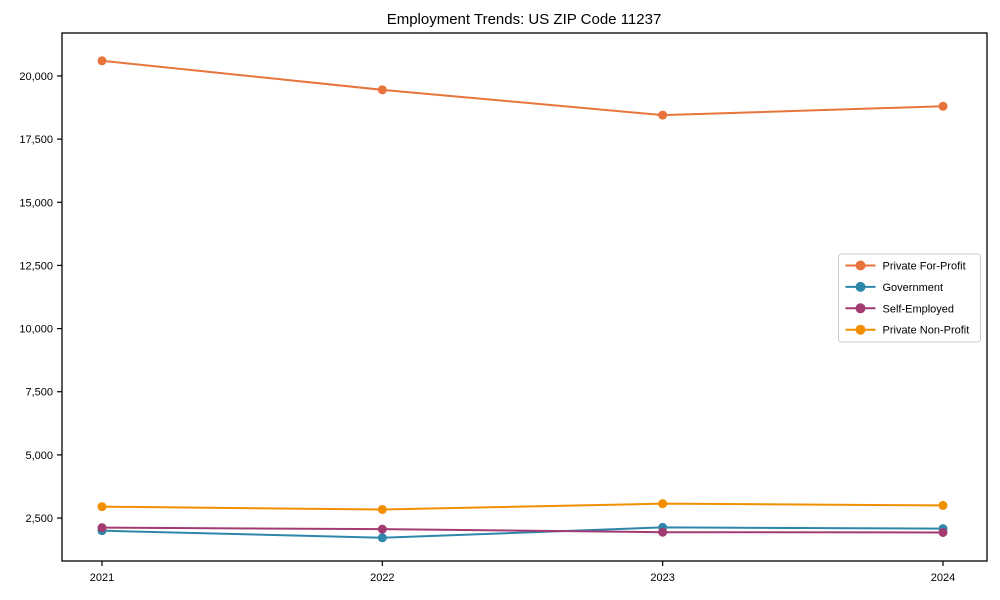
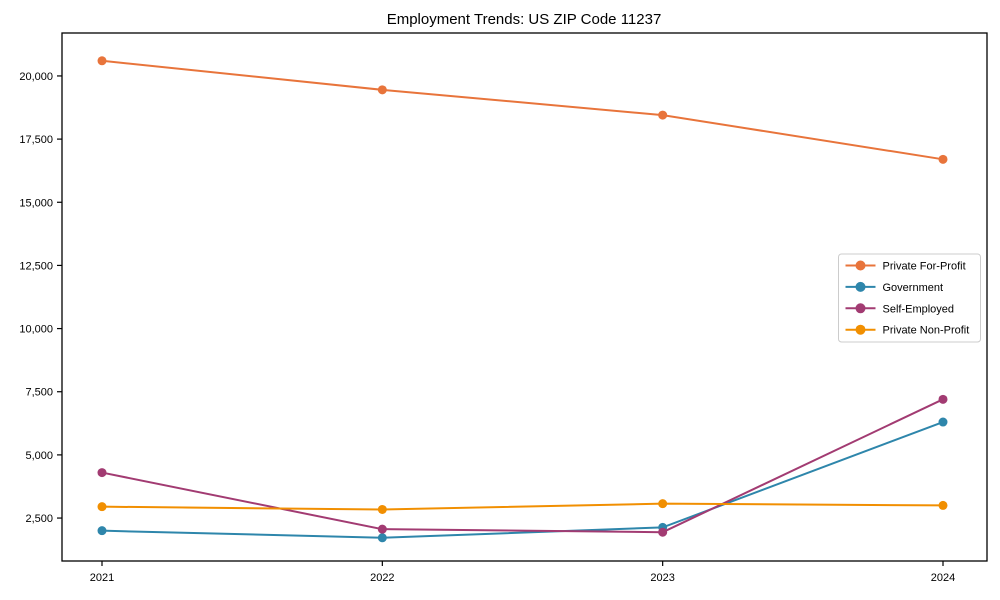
Self-Employed/2021: 2100 -> 4300
Private For-Profit/2024: 18800 -> 16700
Government/2024: 2100 -> 6300
Self-Employed/2024: 1900 -> 7200
